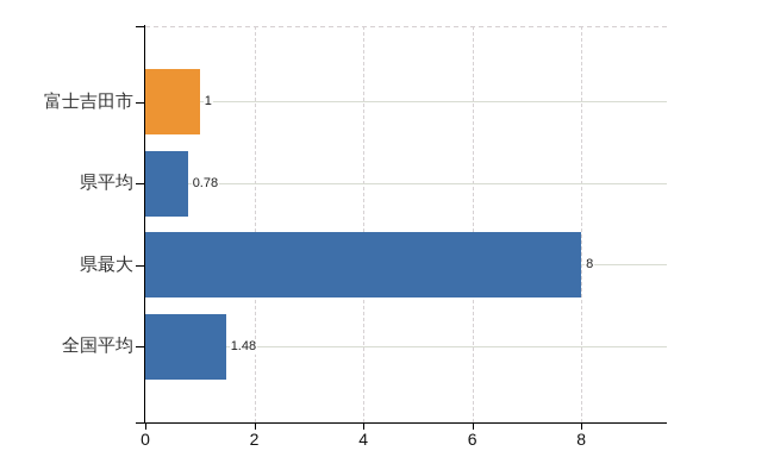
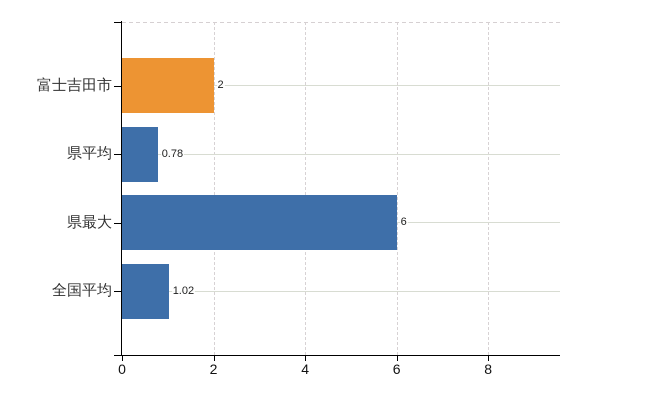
富士吉田市: 1 -> 2
県最大: 8 -> 6
全国平均: 1.48 -> 1.02
